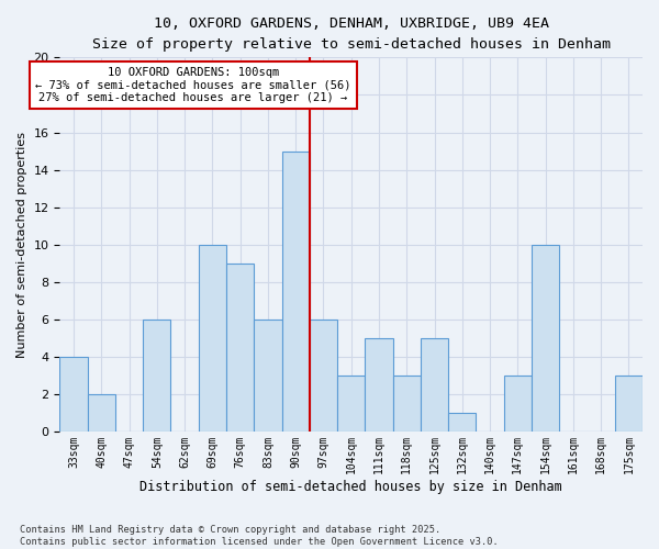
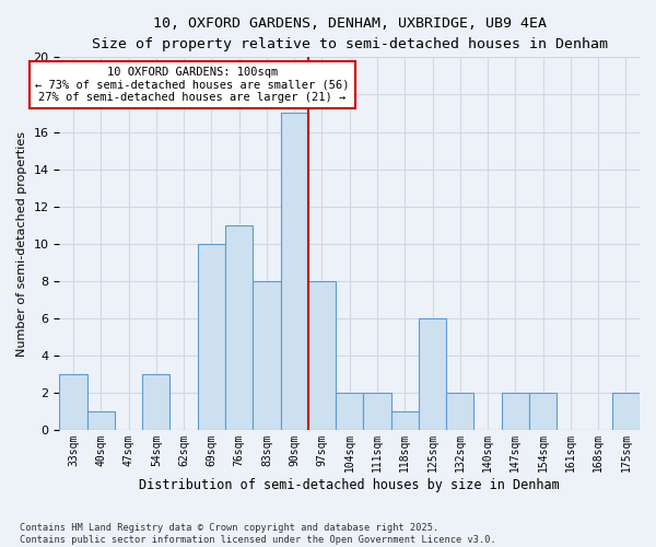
33sqm: 4 -> 3
40sqm: 2 -> 1
54sqm: 6 -> 3
76sqm: 9 -> 11
83sqm: 6 -> 8
90sqm: 15 -> 17
97sqm: 6 -> 8
104sqm: 3 -> 2
111sqm: 5 -> 2
118sqm: 3 -> 1
125sqm: 5 -> 6
132sqm: 1 -> 2
147sqm: 3 -> 2
154sqm: 10 -> 2
175sqm: 3 -> 2
